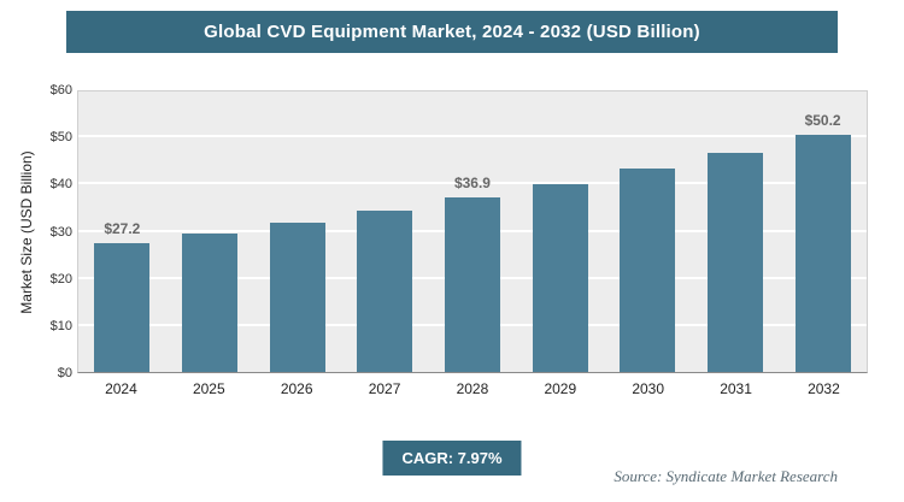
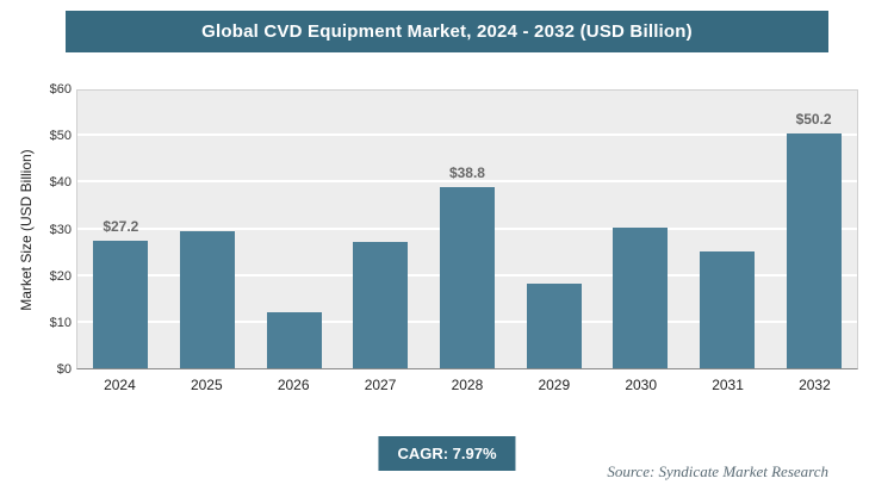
2026: $32 -> $12
2027: $34 -> $27
2028: $36.9 -> $38.8
2029: $40 -> $18
2030: $43 -> $30
2031: $46 -> $25
